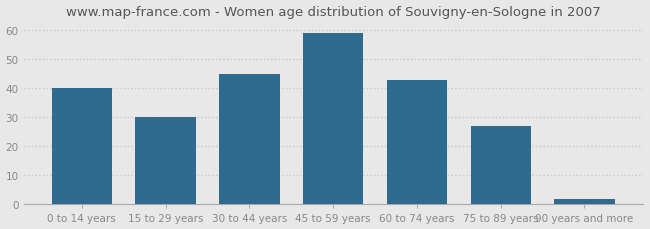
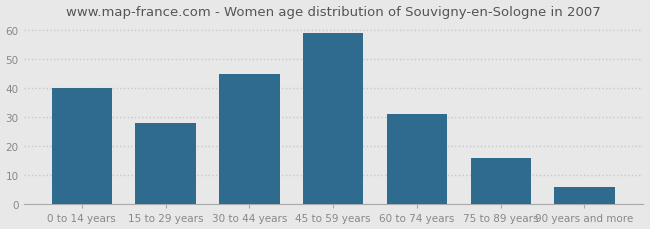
15 to 29 years: 30 -> 28
60 to 74 years: 43 -> 31
75 to 89 years: 27 -> 16
90 years and more: 2 -> 6
